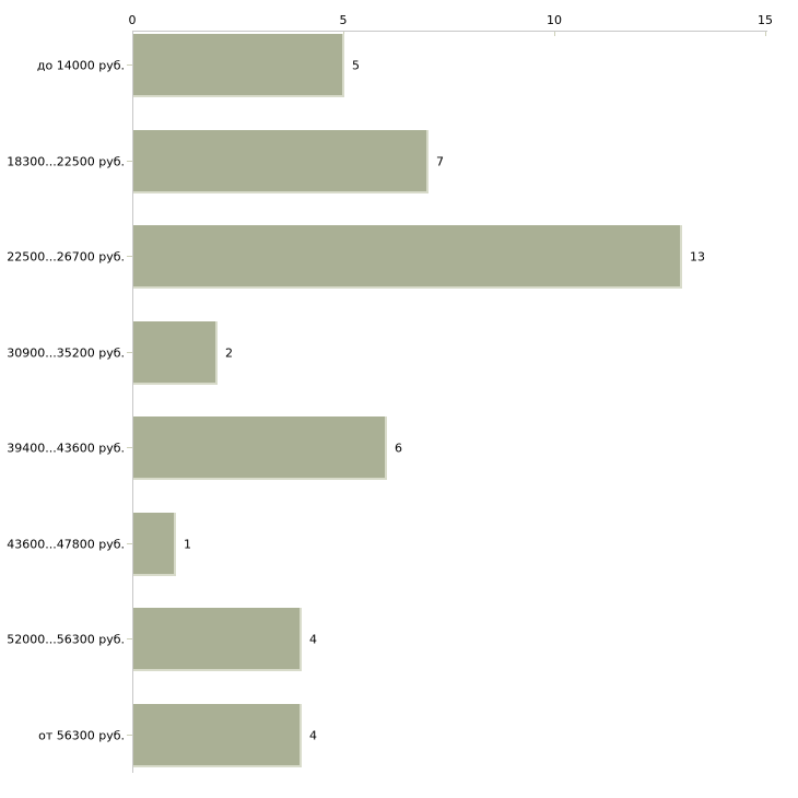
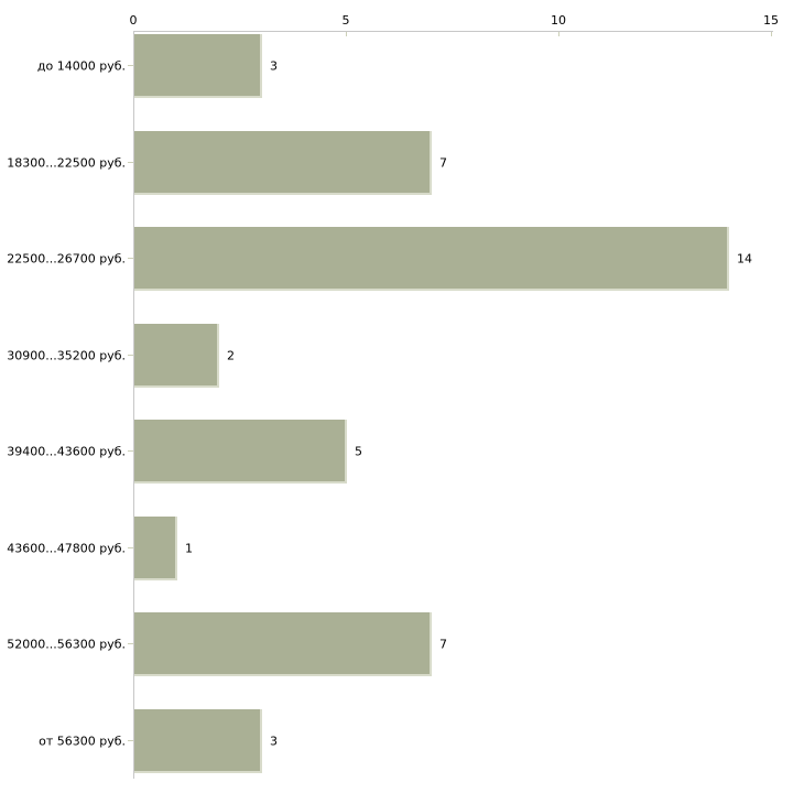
до 14000 руб.: 5 -> 3
22500...26700 руб.: 13 -> 14
39400...43600 руб.: 6 -> 5
52000...56300 руб.: 4 -> 7
от 56300 руб.: 4 -> 3
